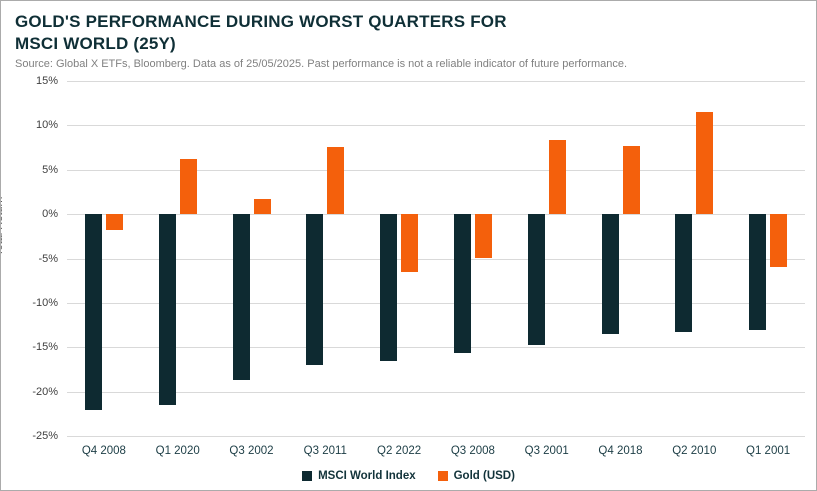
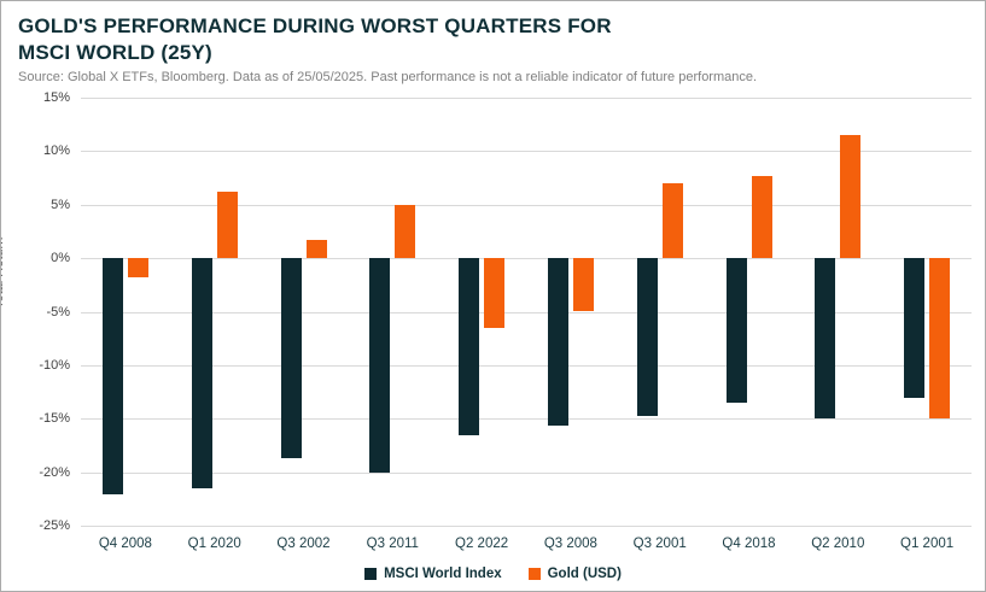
MSCI World Index/Q3 2011: -17% -> -20%
Gold (USD)/Q3 2011: 8% -> 5%
Gold (USD)/Q3 2001: 8% -> 7%
MSCI World Index/Q2 2010: -13% -> -15%
Gold (USD)/Q1 2001: -6% -> -15%
